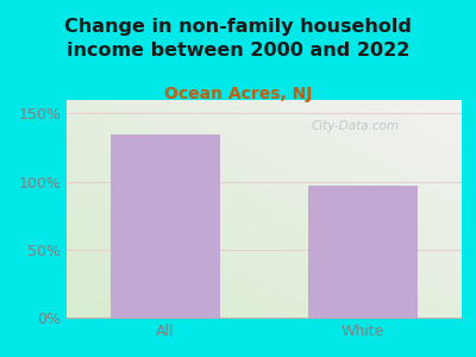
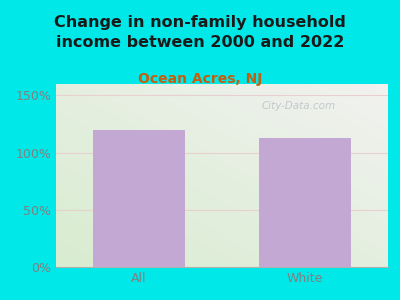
All: 135% -> 120%
White: 97% -> 113%
